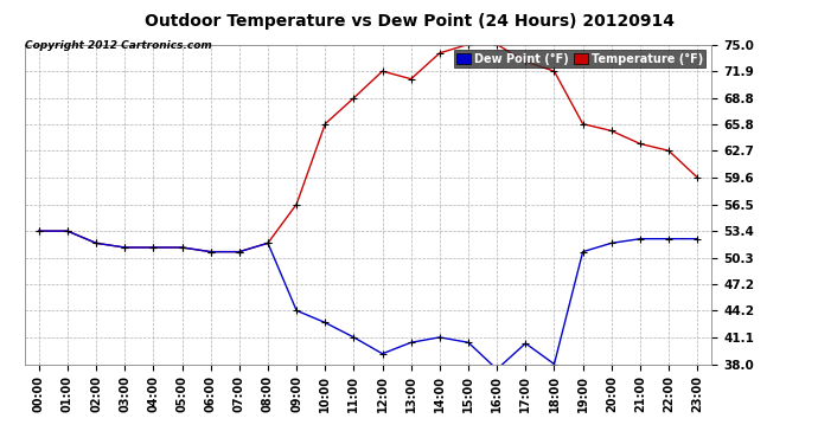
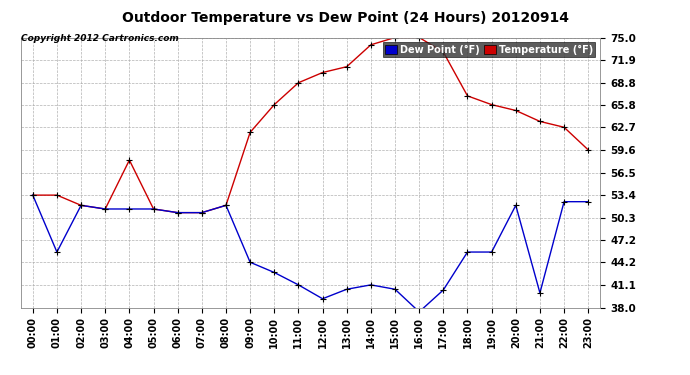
Dew Point (°F)/01:00: 53.4 -> 45.6
Temperature (°F)/04:00: 51.5 -> 58.2
Temperature (°F)/09:00: 56.5 -> 62.0
Temperature (°F)/12:00: 71.9 -> 70.2
Temperature (°F)/18:00: 71.9 -> 67.0
Dew Point (°F)/18:00: 38.0 -> 45.6
Dew Point (°F)/19:00: 51.0 -> 45.6
Dew Point (°F)/21:00: 52.5 -> 40.0
